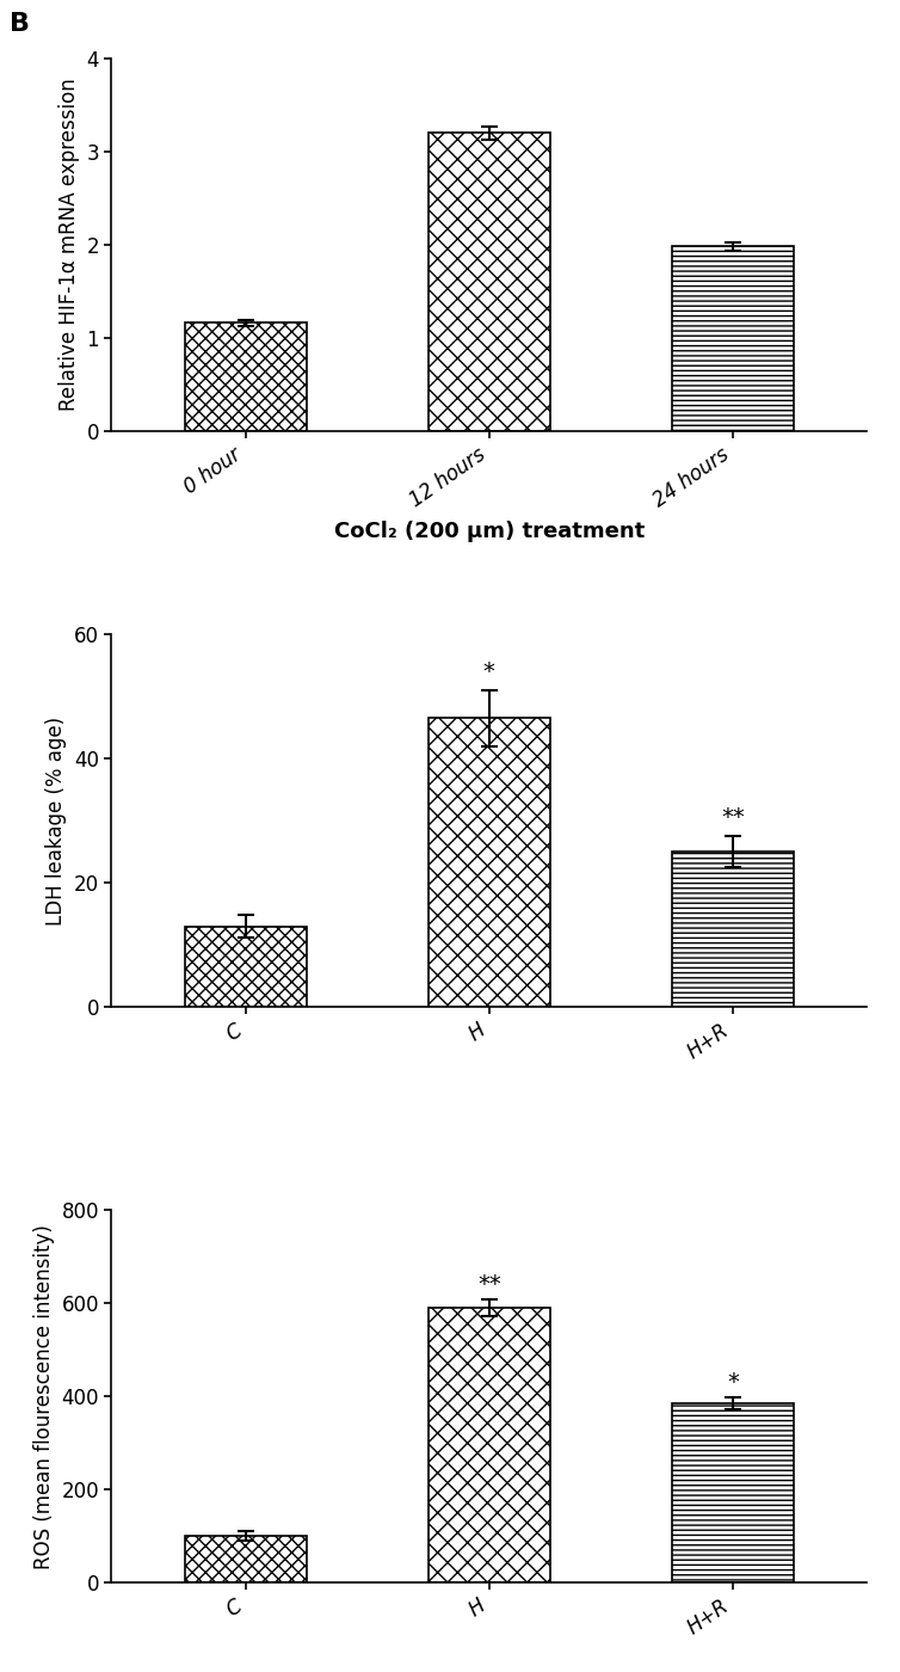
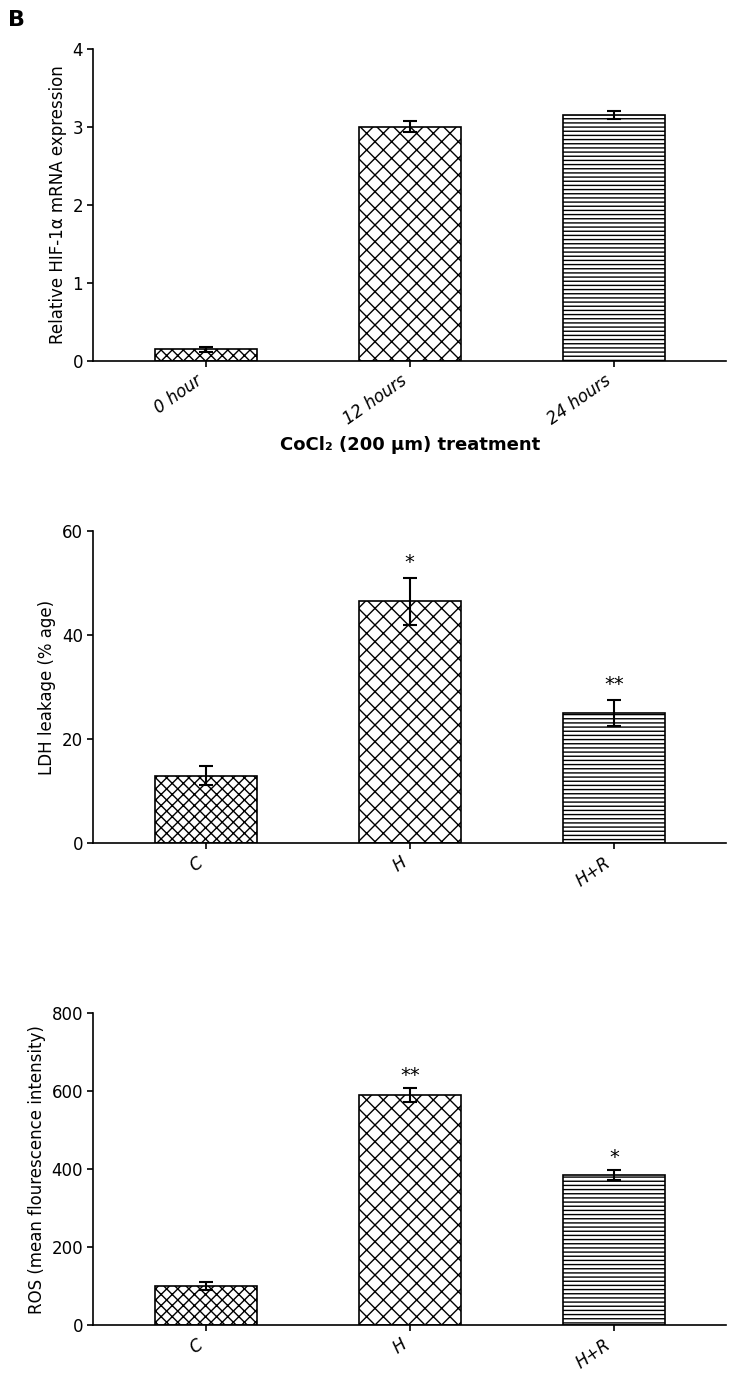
0 hour: 1.16 -> 0.15
12 hours: 3.20 -> 3.00
24 hours: 1.98 -> 3.15
